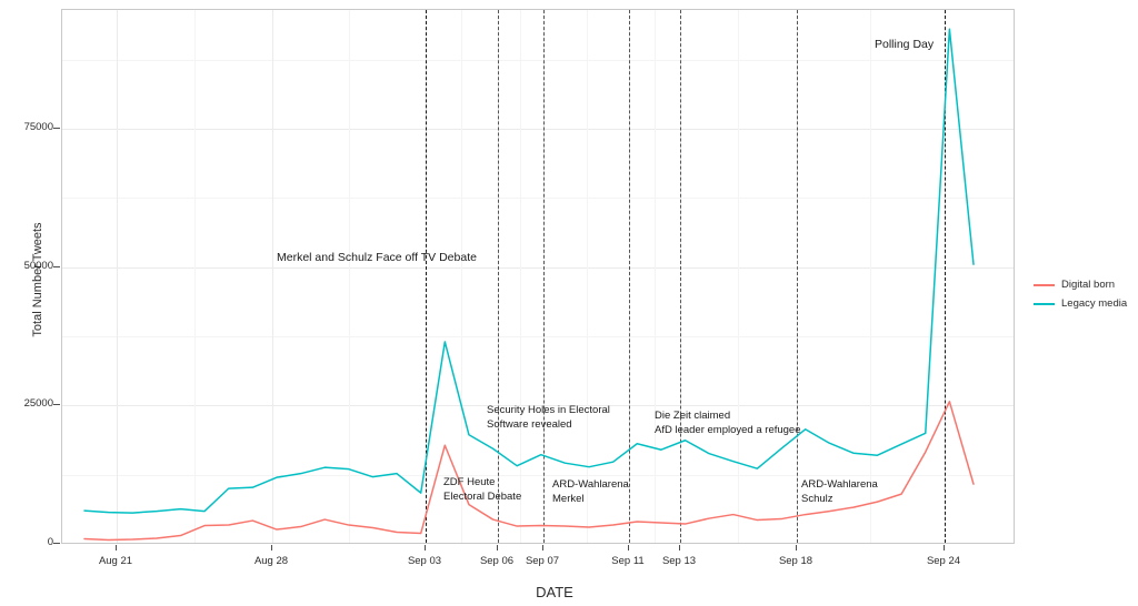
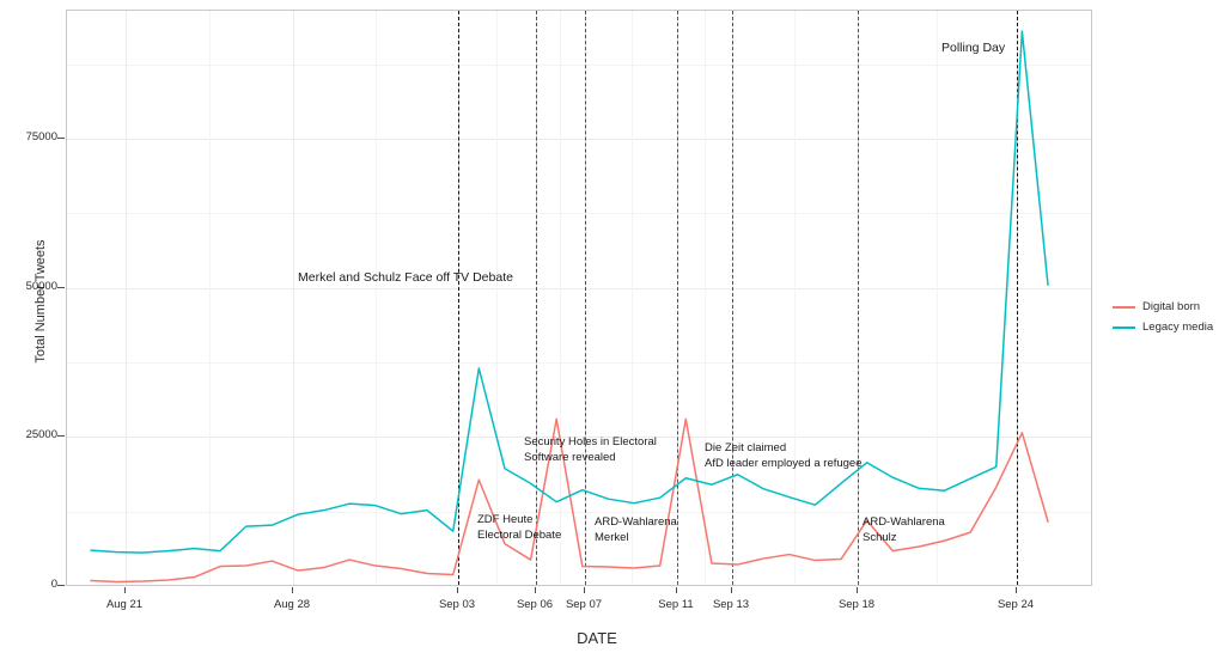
Digital born/Sep 06: 3000 -> 28000
Digital born/Sep 11: 4000 -> 28000
Digital born/Sep 18: 5000 -> 11000
